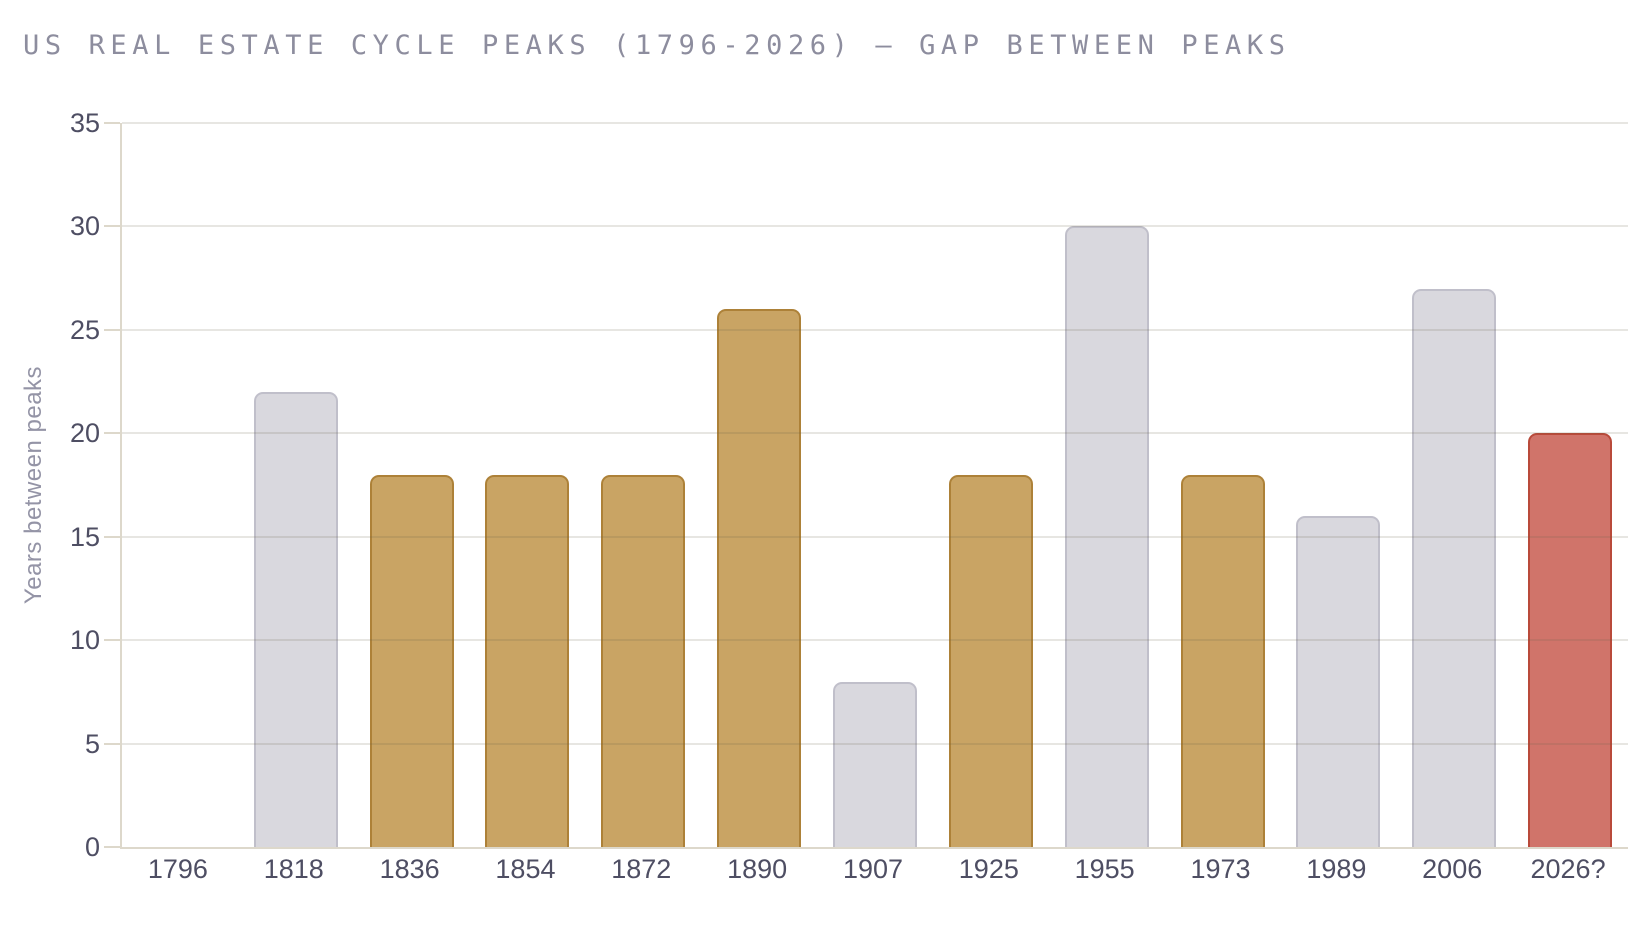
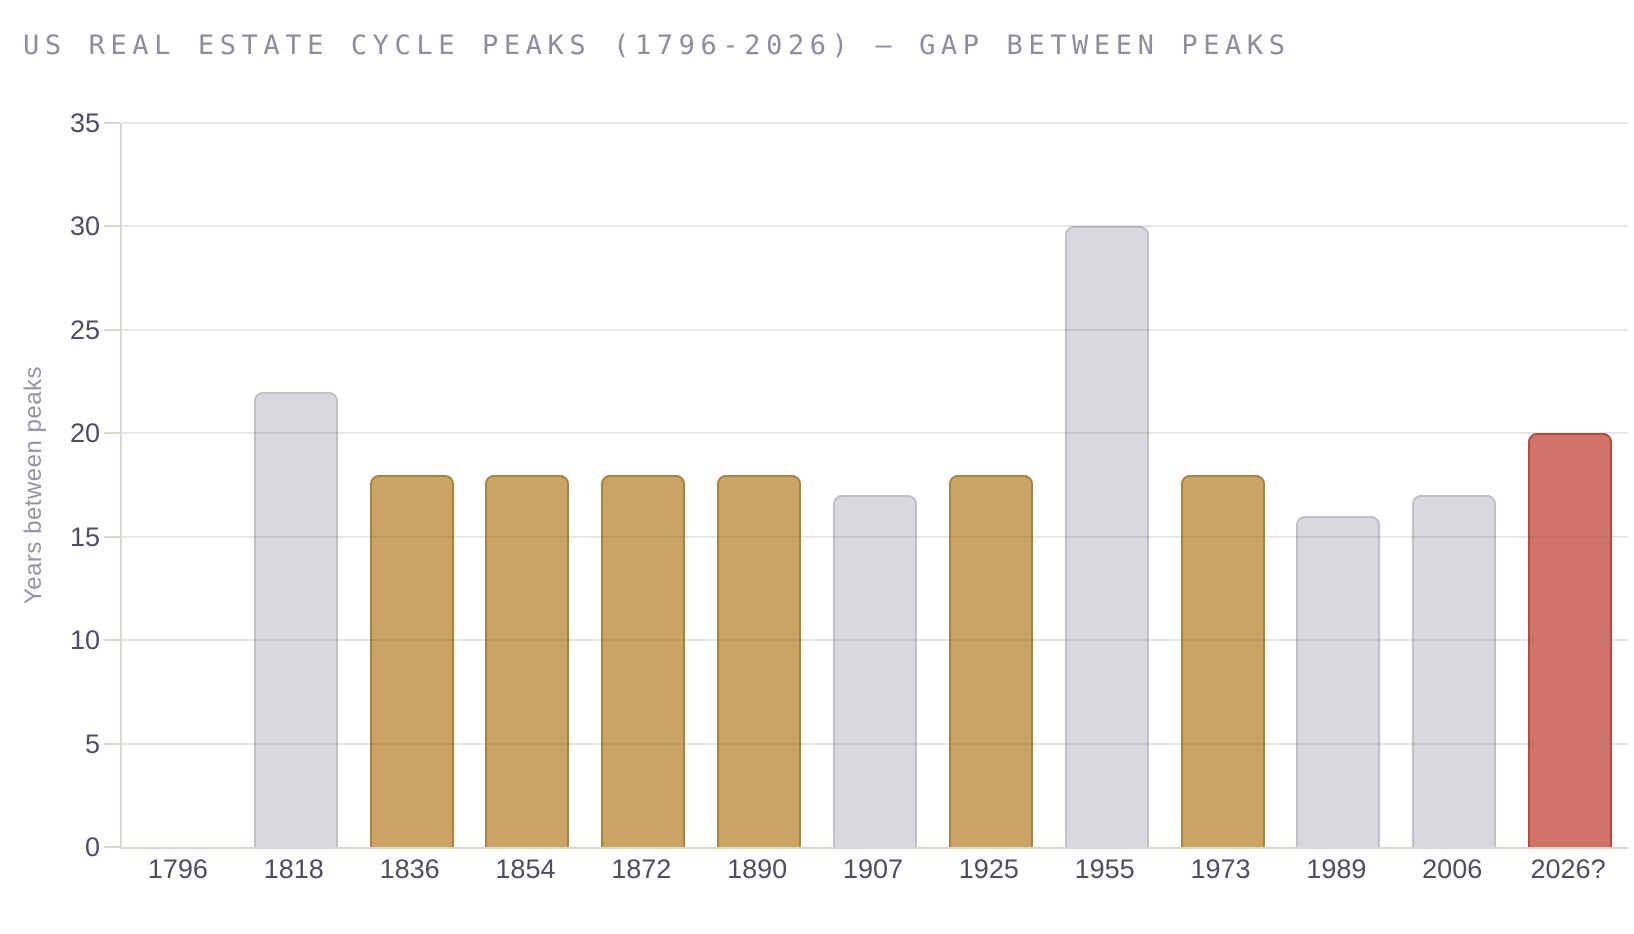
1890: 26 -> 18
1907: 8 -> 17
2006: 27 -> 17
